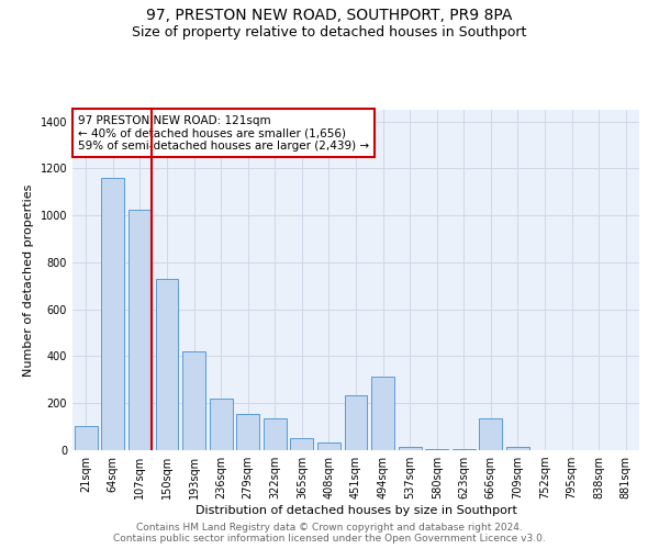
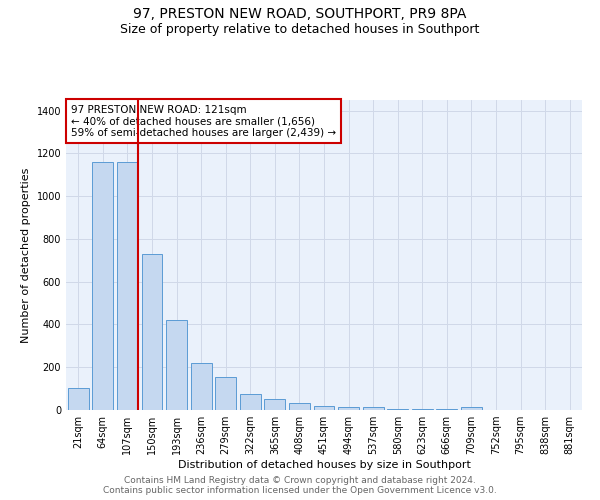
107sqm: 1025 -> 1160
322sqm: 135 -> 75
451sqm: 235 -> 20
494sqm: 315 -> 13
666sqm: 135 -> 5
